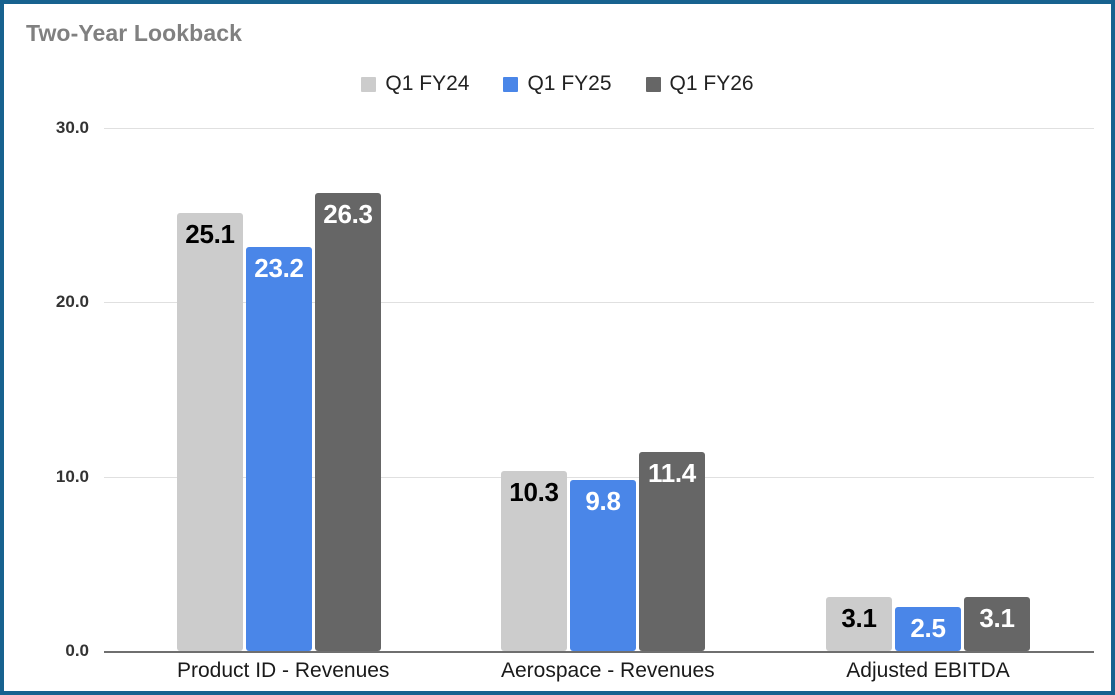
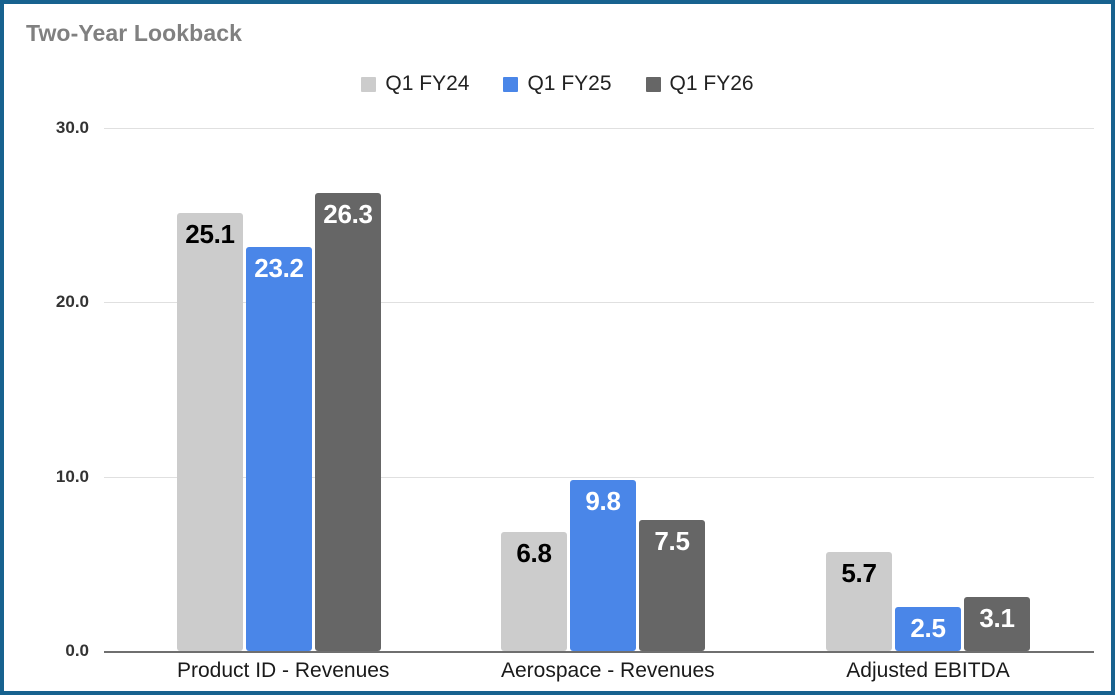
Q1 FY24/Aerospace - Revenues: 10.3 -> 6.8
Q1 FY26/Aerospace - Revenues: 11.4 -> 7.5
Q1 FY24/Adjusted EBITDA: 3.1 -> 5.7
